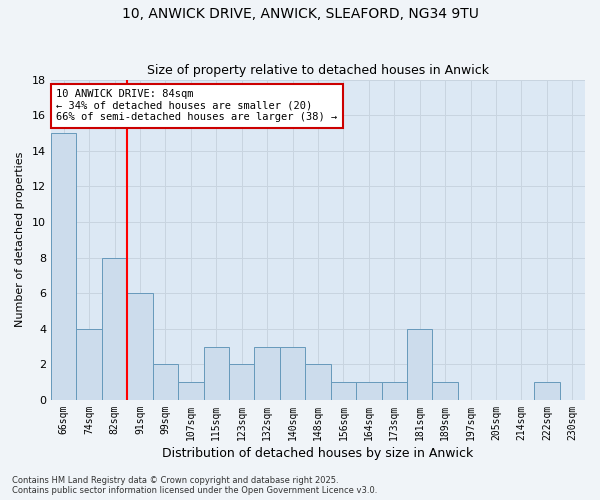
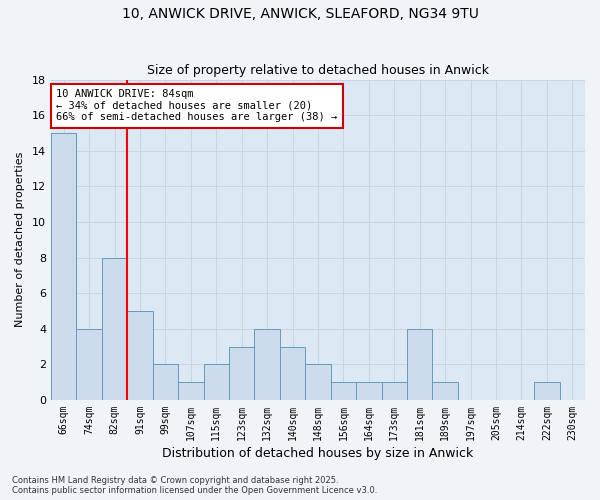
91sqm: 6 -> 5
115sqm: 3 -> 2
123sqm: 2 -> 3
132sqm: 3 -> 4
